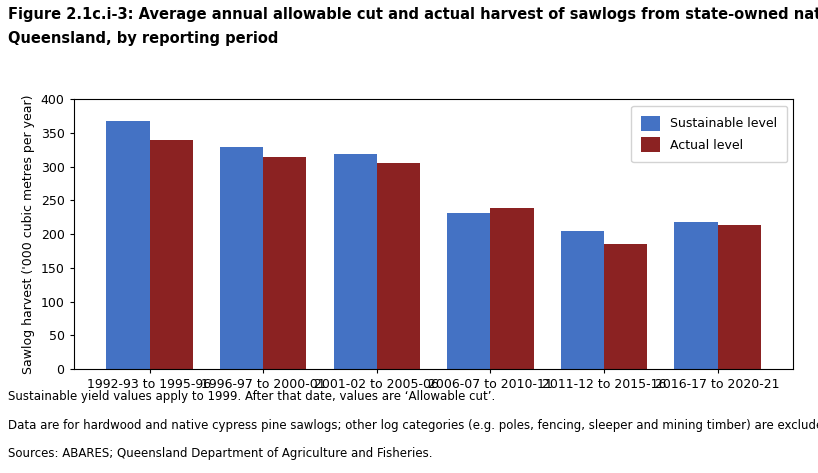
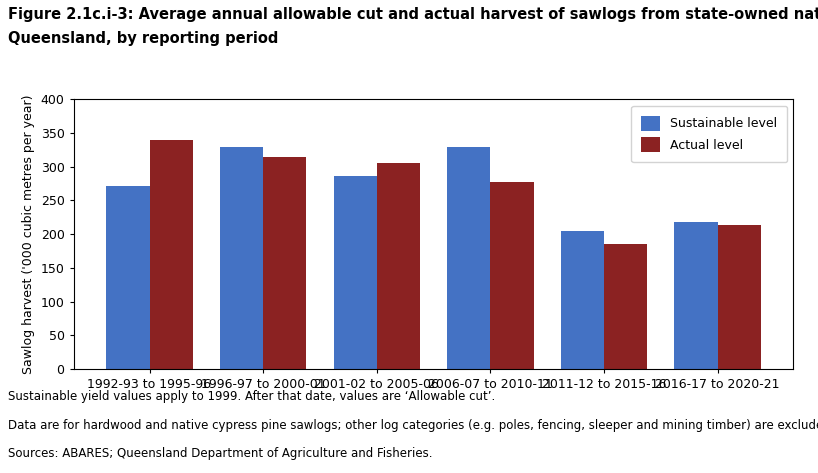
Sustainable level/1992-93 to 1995-96: 368 -> 272
Sustainable level/2001-02 to 2005-06: 319 -> 286
Sustainable level/2006-07 to 2010-11: 232 -> 330
Actual level/2006-07 to 2010-11: 239 -> 278
